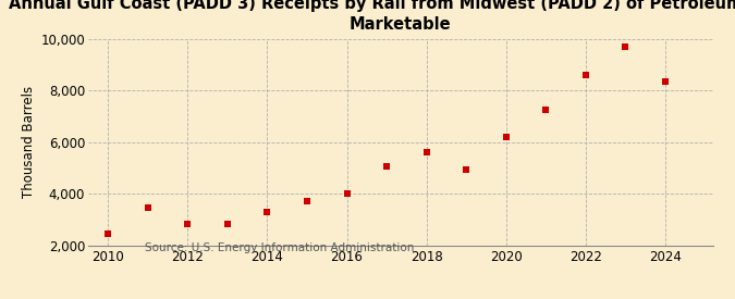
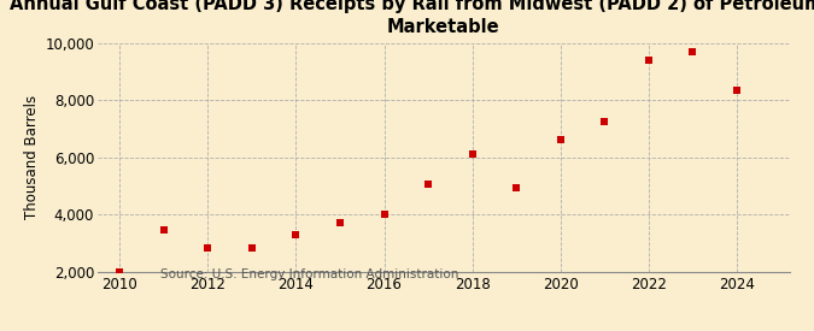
2010: 2,450 -> 2,000
2018: 5,600 -> 6,100
2020: 6,200 -> 6,600
2022: 8,600 -> 9,400
